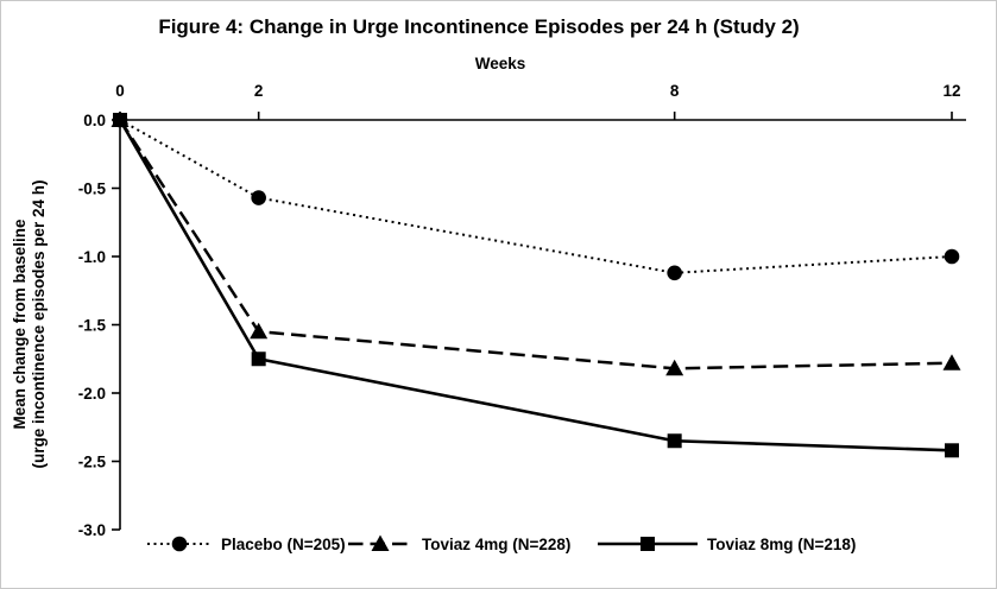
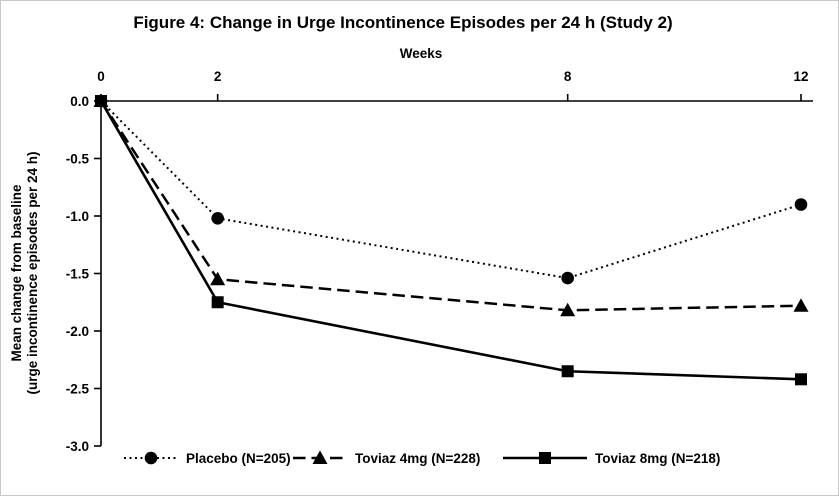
Placebo (N=205)/2: -0.57 -> -1.02
Placebo (N=205)/8: -1.12 -> -1.54
Placebo (N=205)/12: -1.00 -> -0.90
